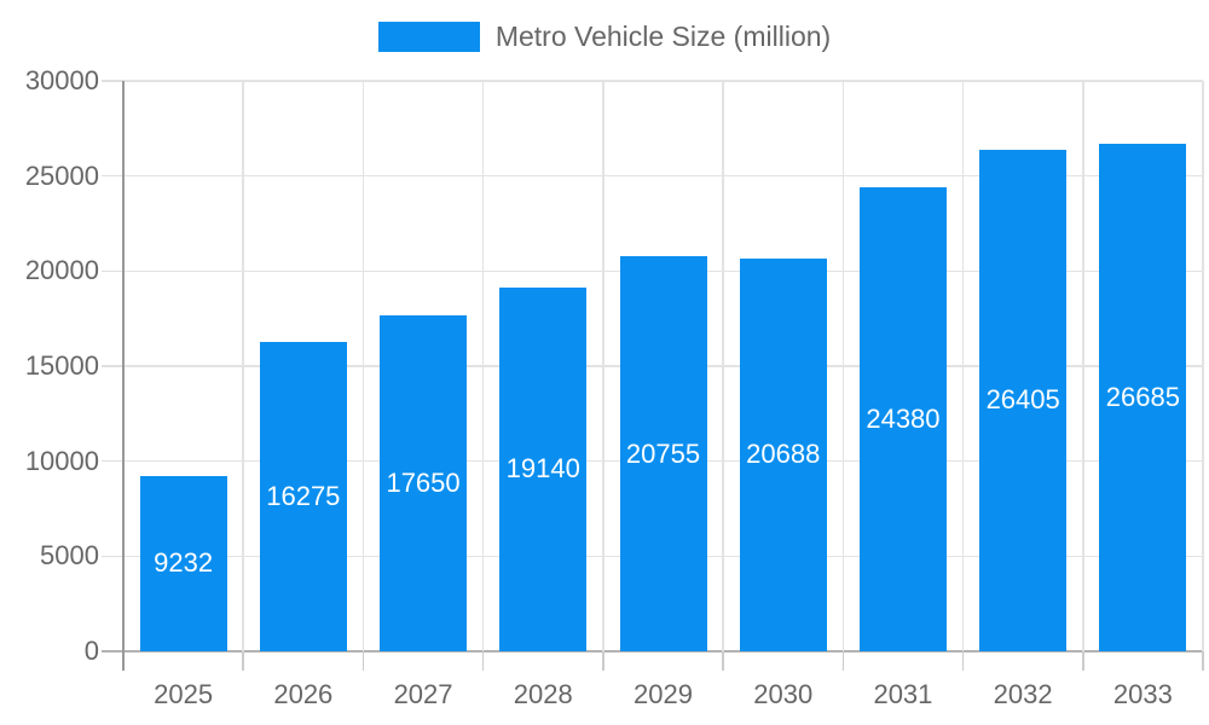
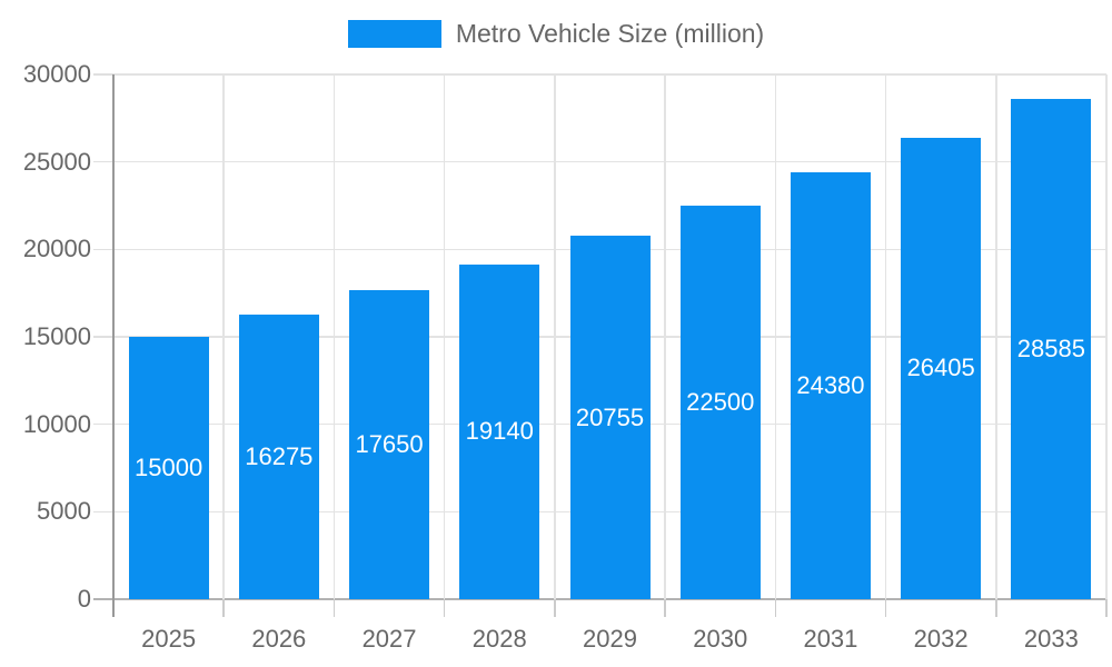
2025: 9232 -> 15000
2030: 20688 -> 22500
2033: 26685 -> 28585
